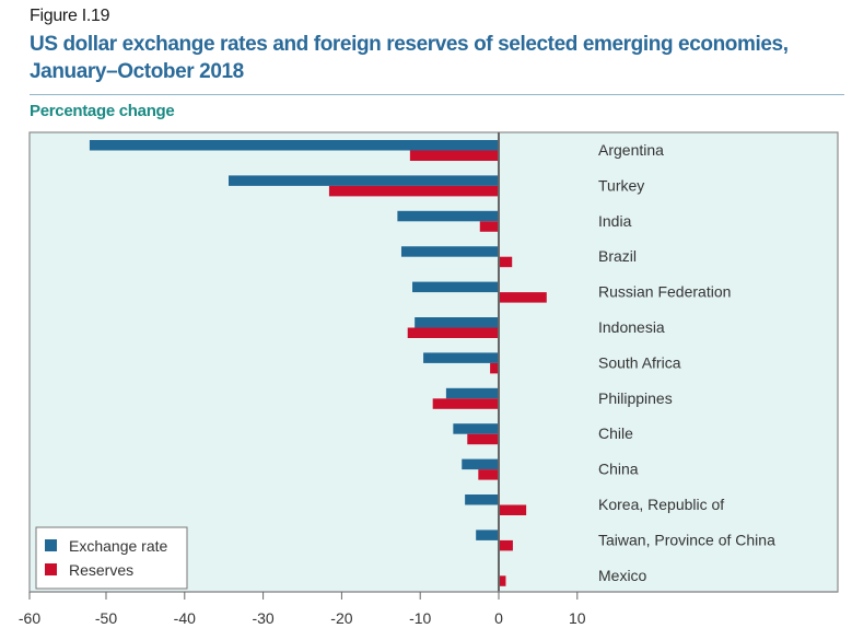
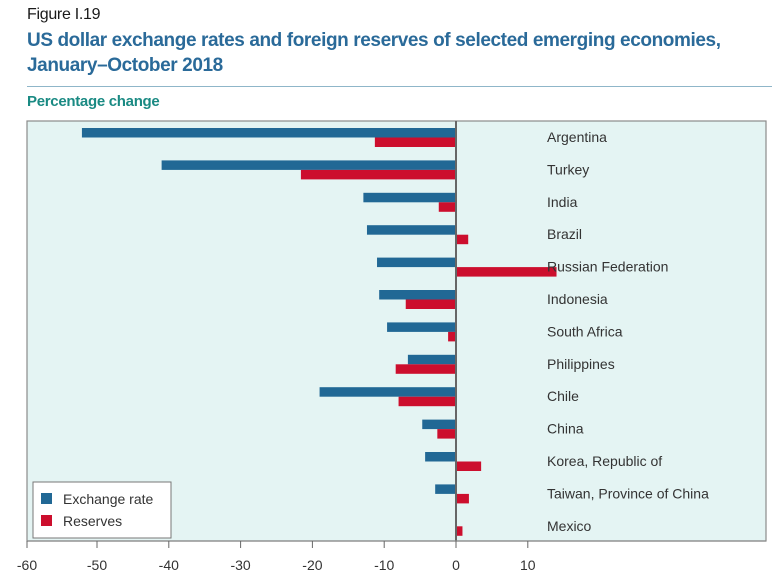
Exchange rate/Turkey: -34 -> -41
Reserves/Russian Federation: 6 -> 14
Reserves/Indonesia: -12 -> -7
Exchange rate/Chile: -6 -> -19
Reserves/Chile: -4 -> -8
